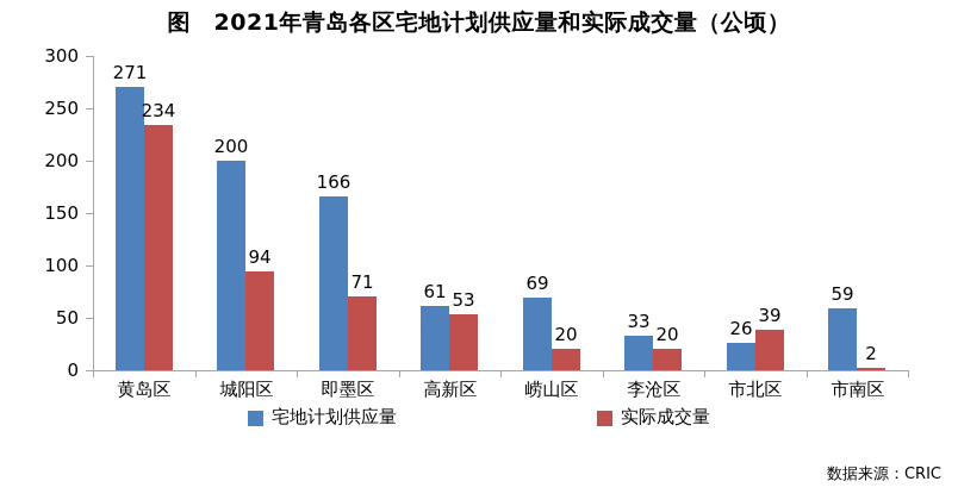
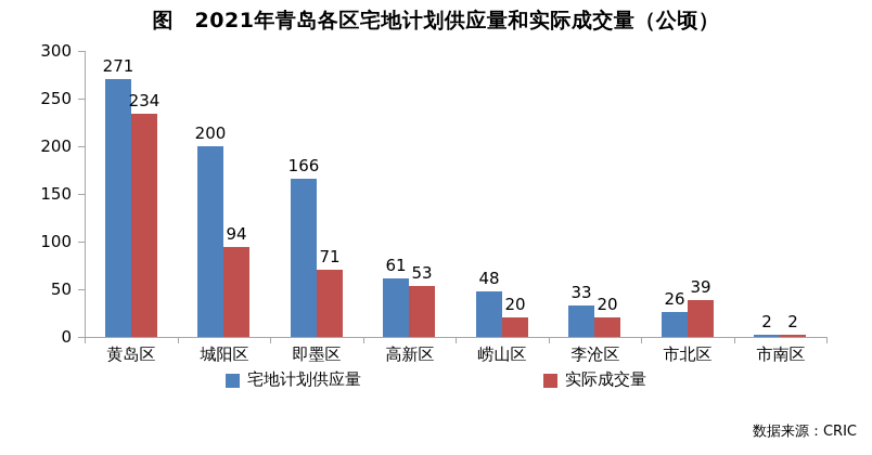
宅地计划供应量/崂山区: 69 -> 48
宅地计划供应量/市南区: 59 -> 2
